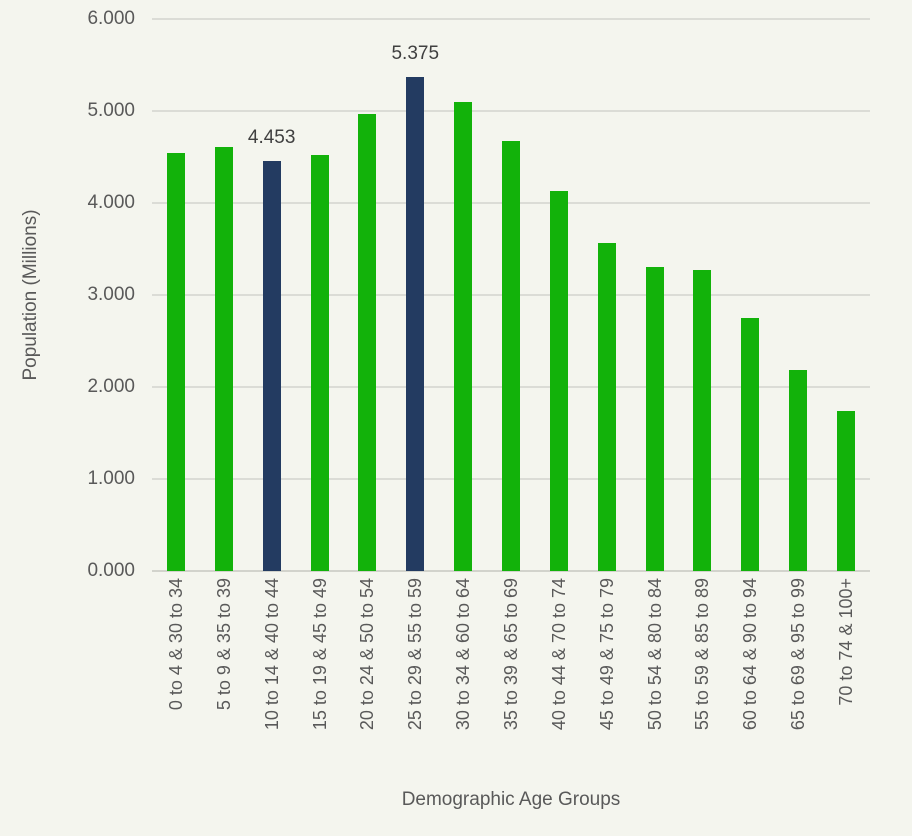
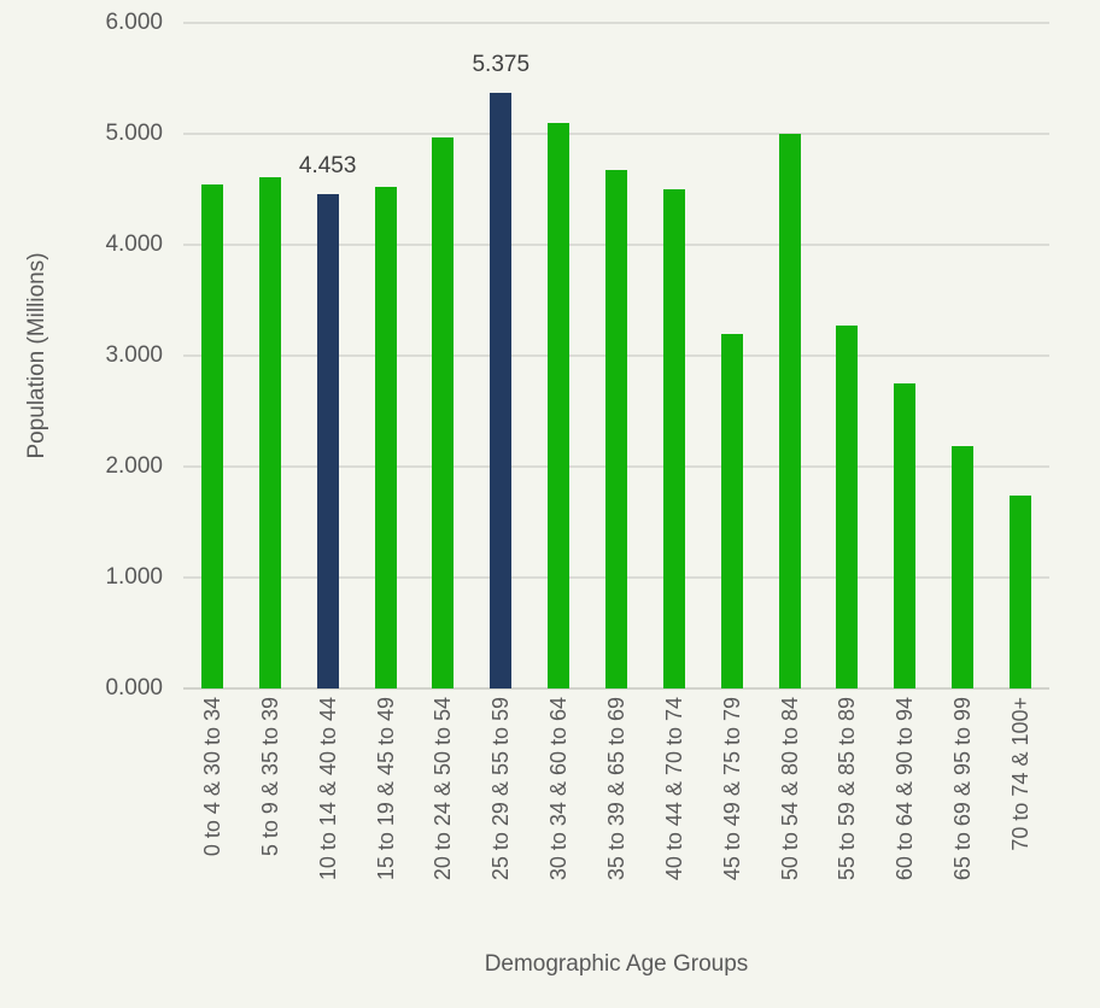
40 to 44 & 70 to 74: 4.1 -> 4.5
45 to 49 & 75 to 79: 3.6 -> 3.2
50 to 54 & 80 to 84: 3.3 -> 5.0
